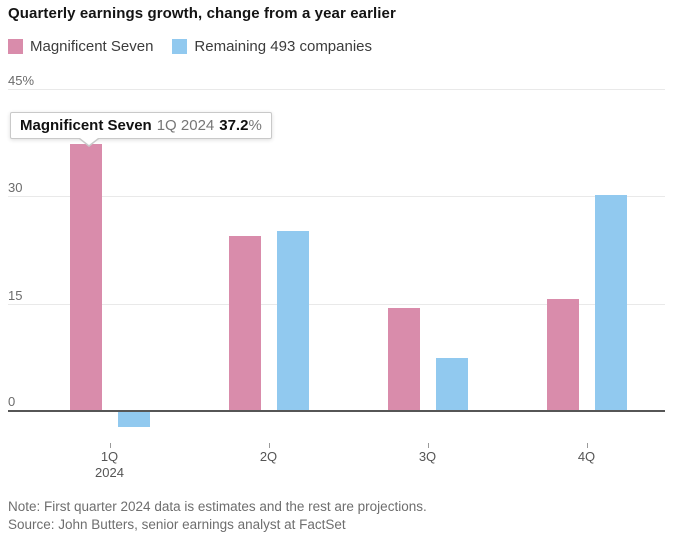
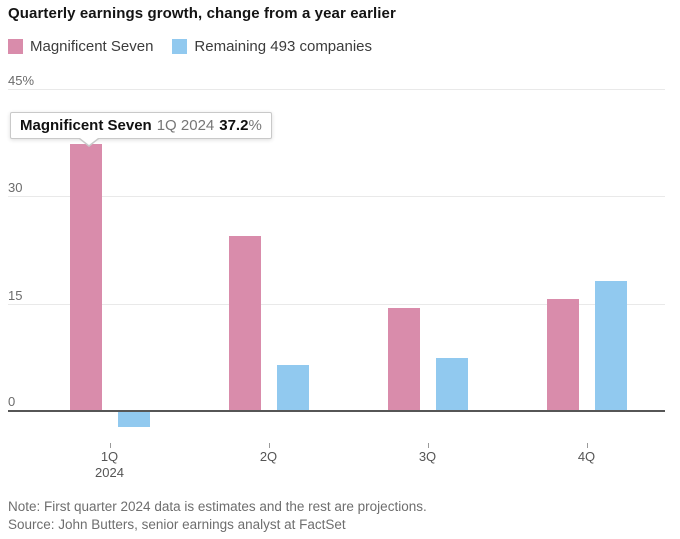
Remaining 493 companies/2Q: 25% -> 6%
Remaining 493 companies/4Q: 30% -> 18%
